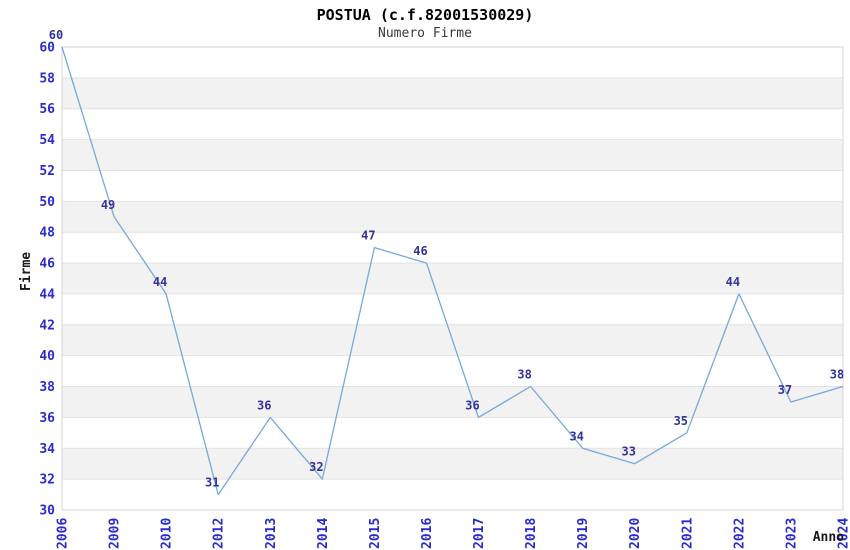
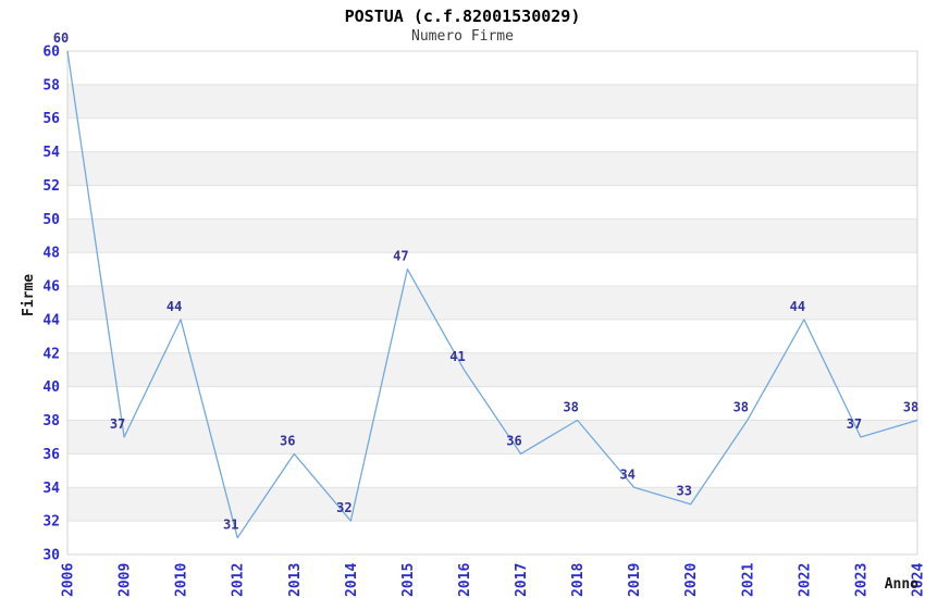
2009: 49 -> 37
2016: 46 -> 41
2021: 35 -> 38
